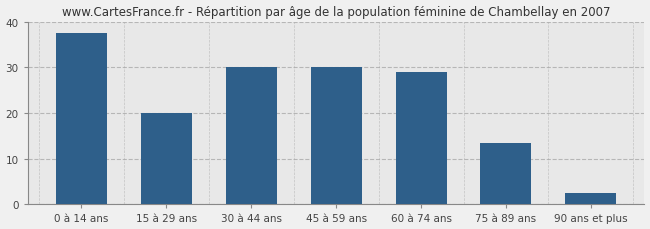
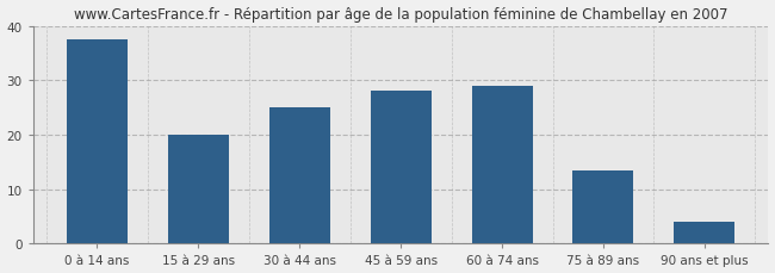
30 à 44 ans: 30.0 -> 25.0
45 à 59 ans: 30.0 -> 28.0
90 ans et plus: 2.5 -> 4.0
